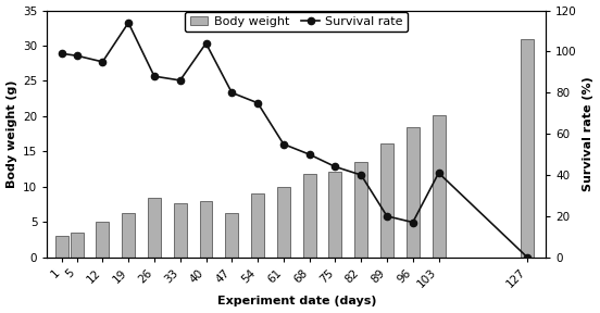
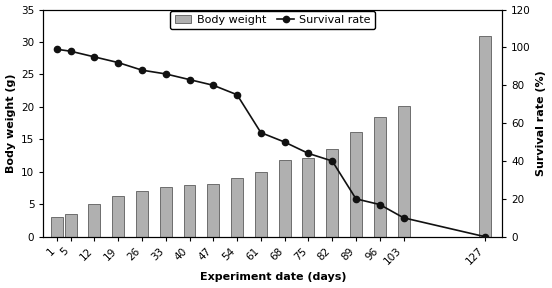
Survival rate/19: 114 -> 92
Body weight/26: 8.4 -> 7.0
Survival rate/40: 104 -> 83
Body weight/47: 6.2 -> 8.2
Survival rate/103: 41 -> 10
